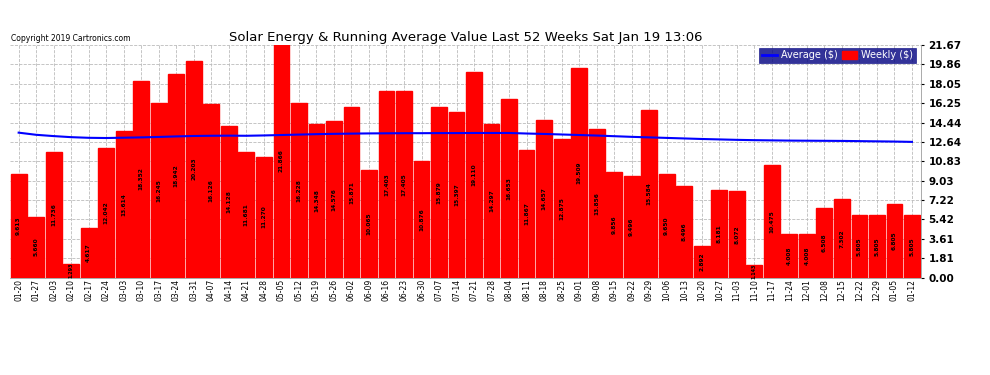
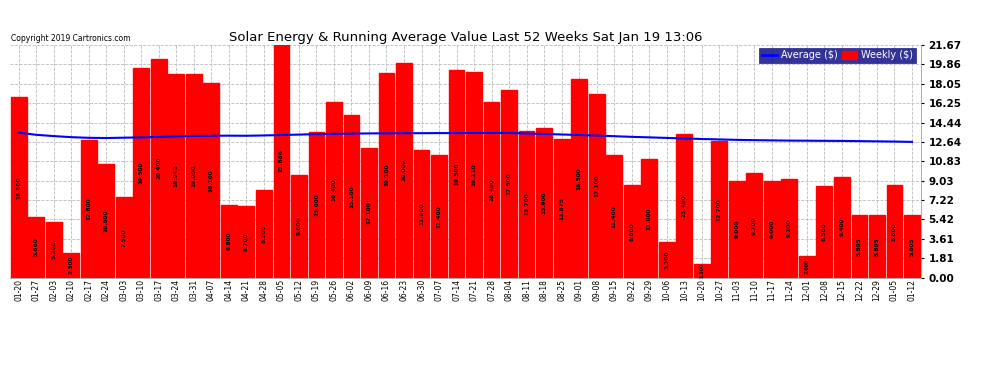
Weekly ($)/01-20: 9.6 -> 16.8
Weekly ($)/02-03: 11.7 -> 5.2
Weekly ($)/02-10: 1.3 -> 2.3
Weekly ($)/02-17: 4.6 -> 12.8
Weekly ($)/02-24: 12.0 -> 10.6
Weekly ($)/03-03: 13.6 -> 7.5
Weekly ($)/03-10: 18.4 -> 19.5
Weekly ($)/03-17: 16.2 -> 20.4
Weekly ($)/03-31: 20.2 -> 19.0
Weekly ($)/04-07: 16.1 -> 18.1
Weekly ($)/04-14: 14.1 -> 6.8
Weekly ($)/04-21: 11.7 -> 6.7
Weekly ($)/04-28: 11.3 -> 8.2
Weekly ($)/05-12: 16.2 -> 9.6
Weekly ($)/05-19: 14.3 -> 13.6
Weekly ($)/05-26: 14.6 -> 16.4
Weekly ($)/06-02: 15.9 -> 15.1
Weekly ($)/06-09: 10.1 -> 12.1
Weekly ($)/06-16: 17.4 -> 19.1
Weekly ($)/06-23: 17.4 -> 20.0
Weekly ($)/06-30: 10.9 -> 11.9
Weekly ($)/07-07: 15.9 -> 11.4
Weekly ($)/07-14: 15.4 -> 19.3
Weekly ($)/07-28: 14.3 -> 16.4
Weekly ($)/08-04: 16.7 -> 17.5
Weekly ($)/08-11: 11.9 -> 13.7
Weekly ($)/08-18: 14.7 -> 13.9
Weekly ($)/09-01: 19.5 -> 18.5
Weekly ($)/09-08: 13.9 -> 17.1
Weekly ($)/09-15: 9.9 -> 11.4
Weekly ($)/09-22: 9.5 -> 8.6
Weekly ($)/09-29: 15.6 -> 11.0
Weekly ($)/10-06: 9.7 -> 3.3
Weekly ($)/10-13: 8.5 -> 13.4
Weekly ($)/10-20: 2.9 -> 1.3
Weekly ($)/10-27: 8.2 -> 12.7
Weekly ($)/11-03: 8.1 -> 9.0
Weekly ($)/11-10: 1.1 -> 9.7
Weekly ($)/11-17: 10.5 -> 9.0
Weekly ($)/11-24: 4.0 -> 9.2
Weekly ($)/12-01: 4.0 -> 2.0
Weekly ($)/12-08: 6.5 -> 8.5
Weekly ($)/12-15: 7.3 -> 9.4
Weekly ($)/01-05: 6.8 -> 8.6
